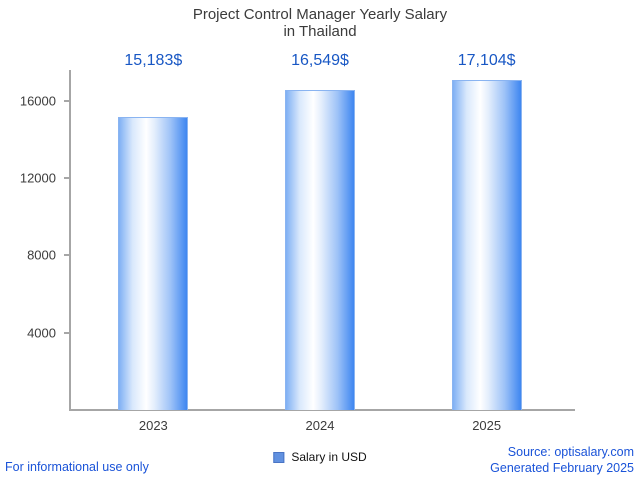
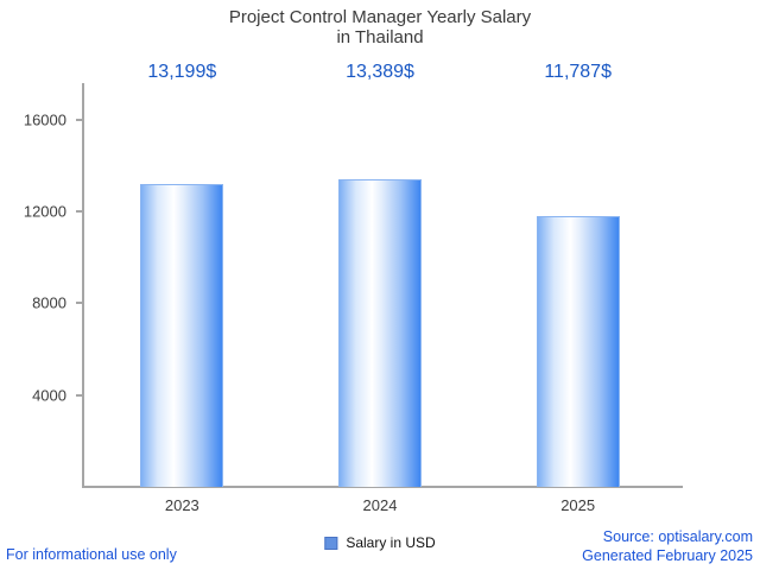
2023: 15,183 -> 13,199
2024: 16,549 -> 13,389
2025: 17,104 -> 11,787
